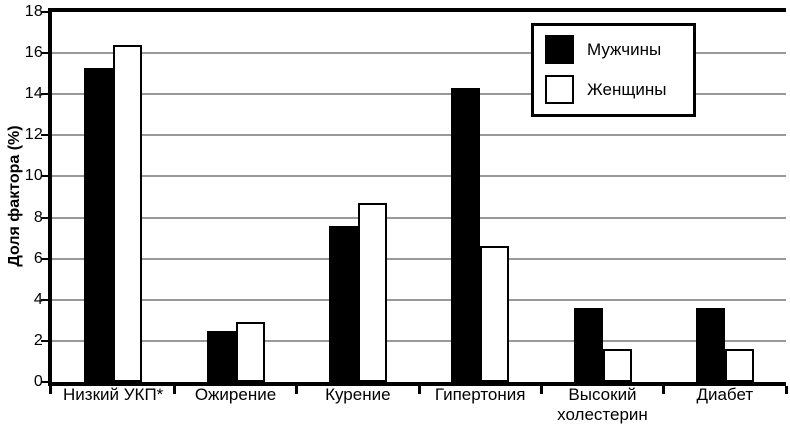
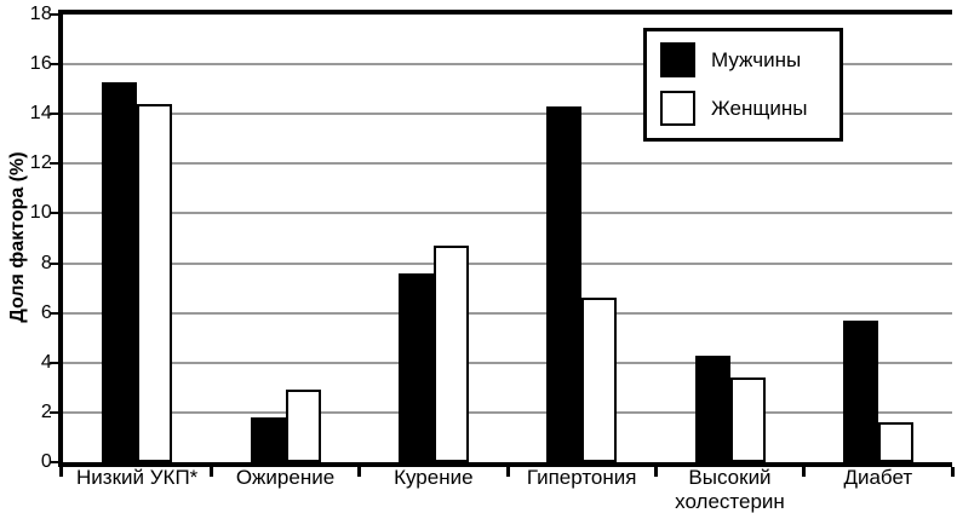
Женщины/Низкий УКП*: 16.4 -> 14.4
Мужчины/Ожирение: 2.5 -> 1.8
Мужчины/Высокий холестерин: 3.6 -> 4.3
Женщины/Высокий холестерин: 1.6 -> 3.4
Мужчины/Диабет: 3.6 -> 5.7
